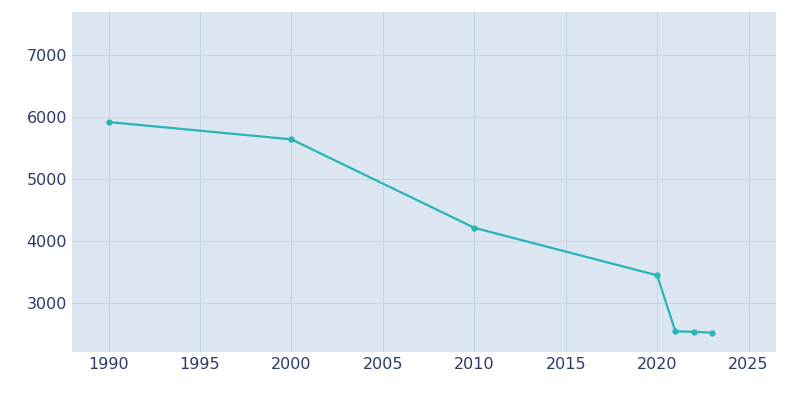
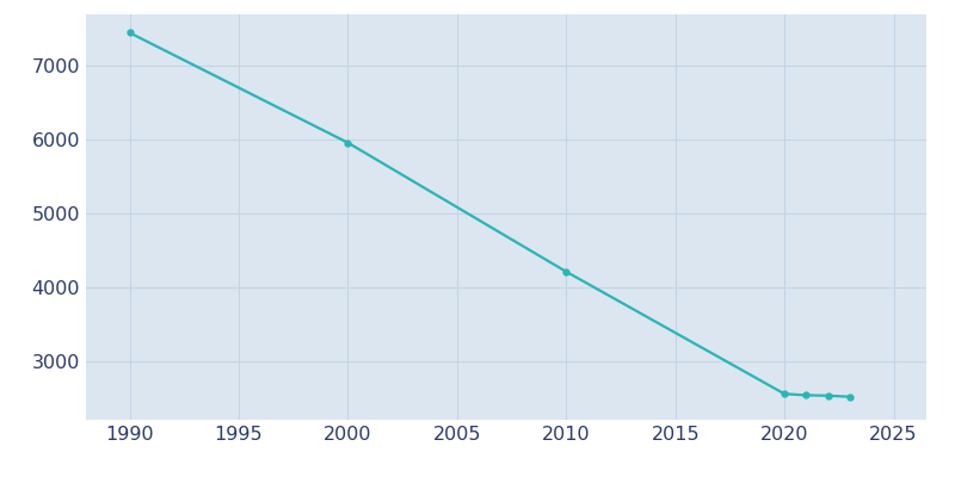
1990: 5920 -> 7450
2000: 5640 -> 5960
2020: 3440 -> 2550
